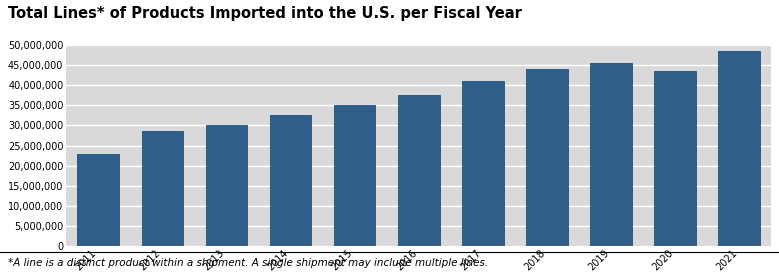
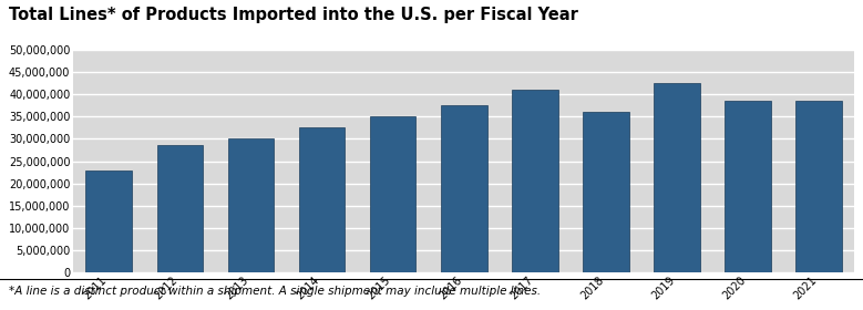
2018: 44,000,000 -> 36,000,000
2019: 45,500,000 -> 42,500,000
2020: 43,500,000 -> 38,500,000
2021: 48,500,000 -> 38,500,000
